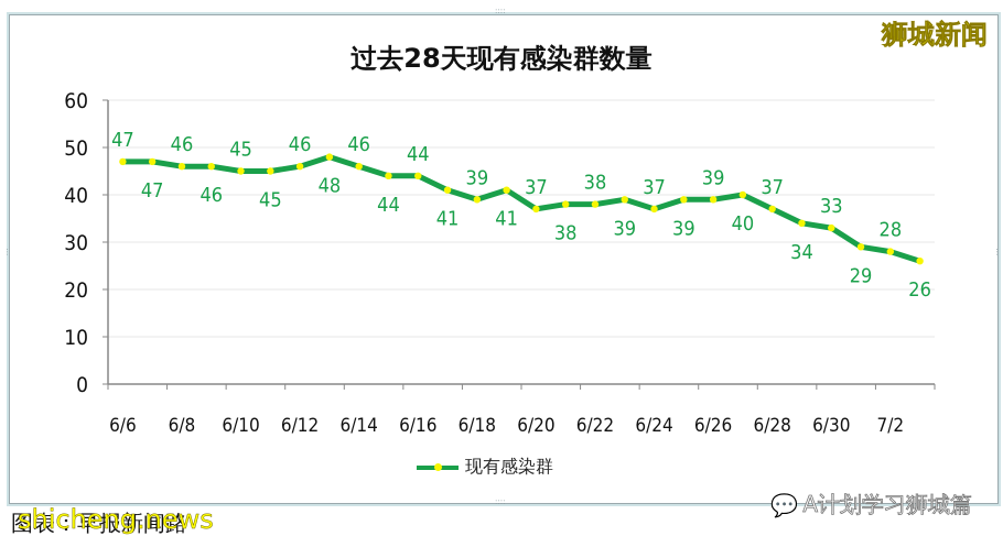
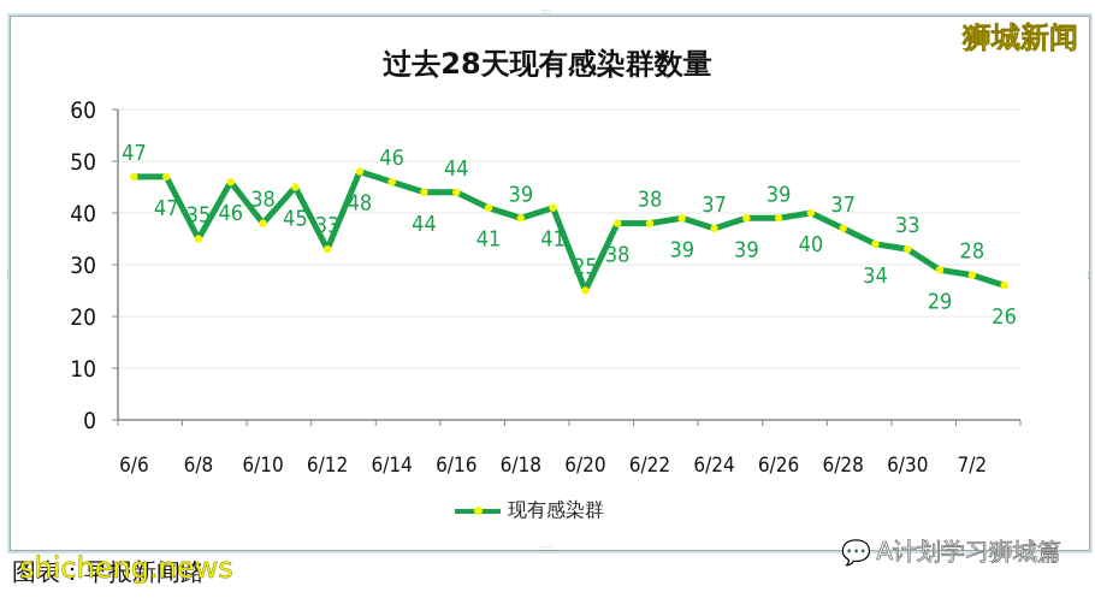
6/8: 46 -> 35
6/10: 45 -> 38
6/12: 46 -> 33
6/20: 37 -> 25
